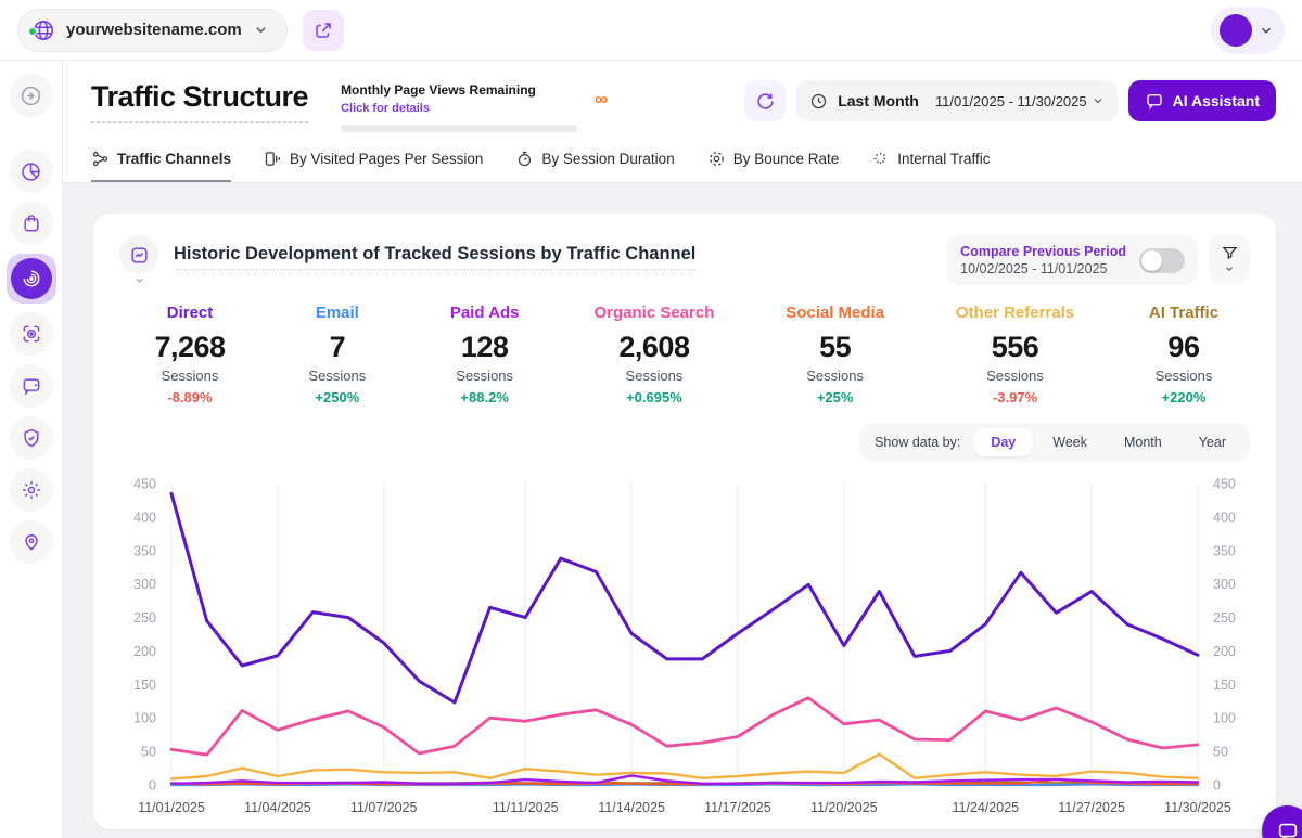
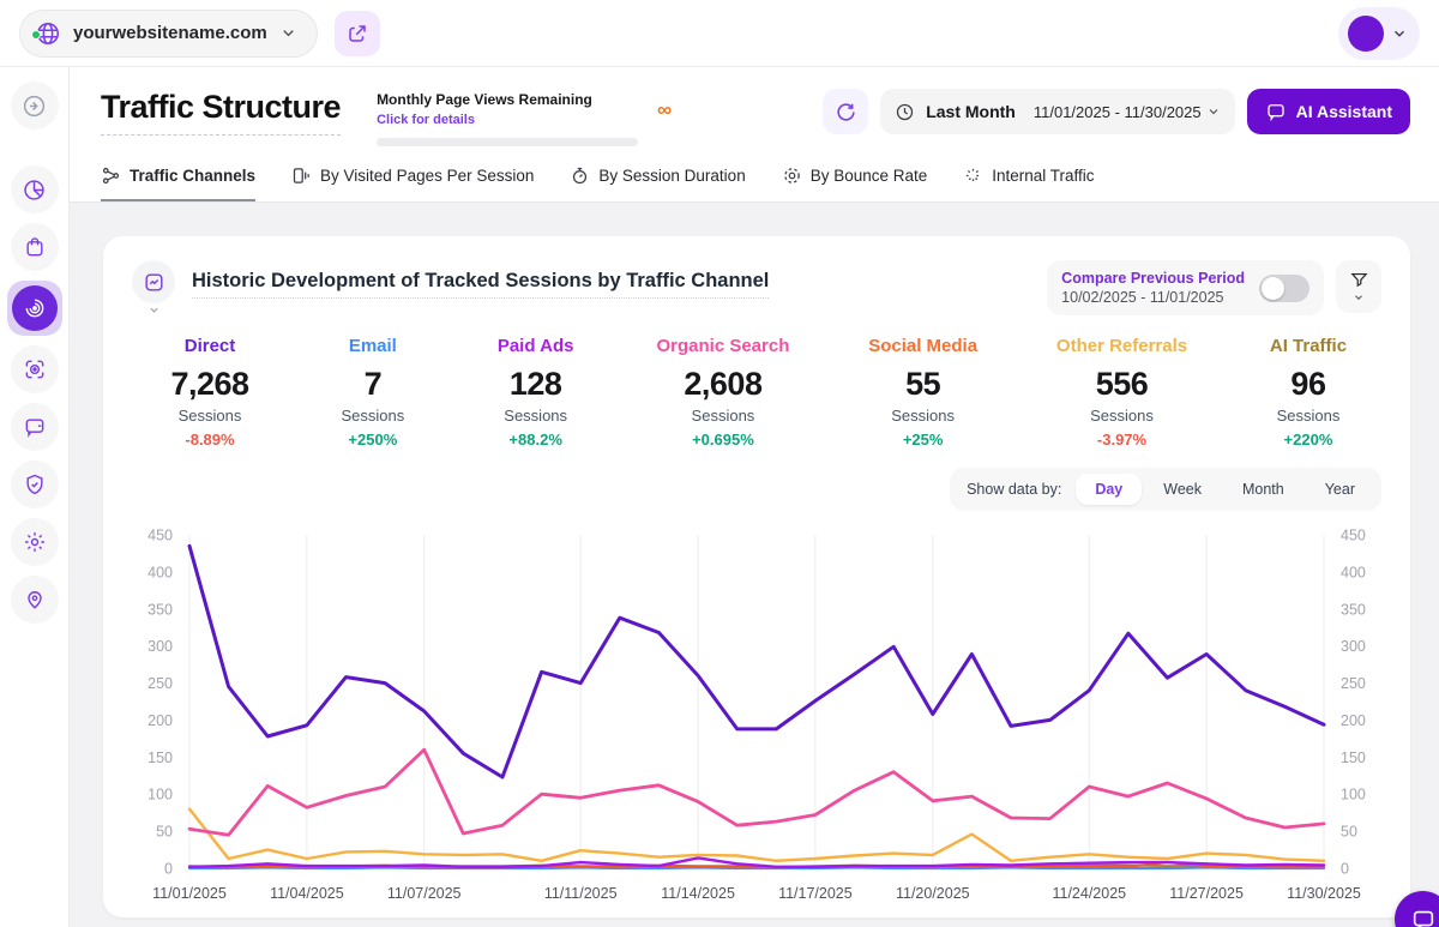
Other Referrals/11/01/2025: 10 -> 80
Organic Search/11/07/2025: 90 -> 160
Direct/11/14/2025: 230 -> 260
